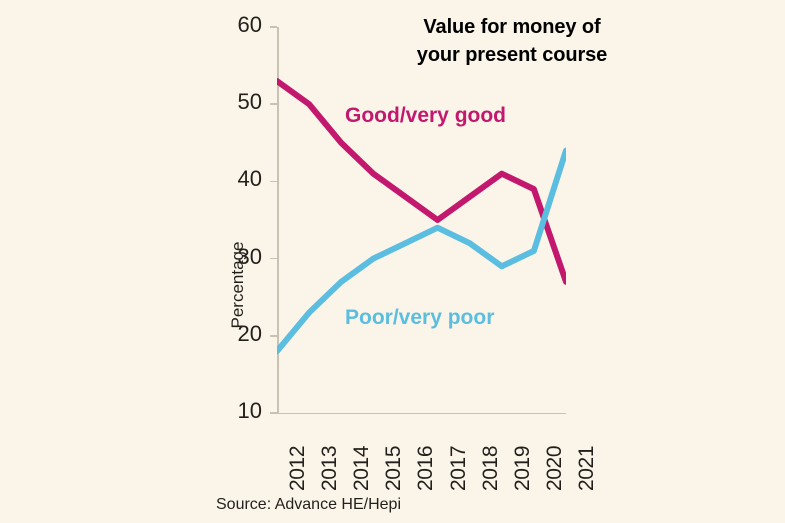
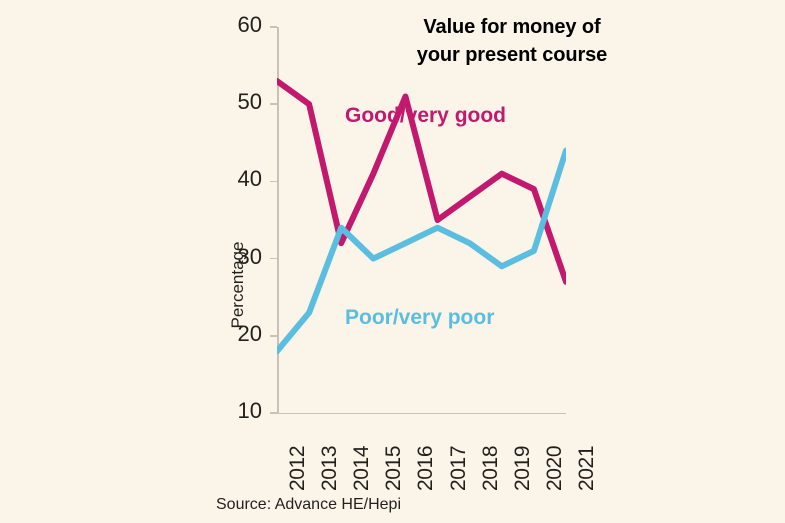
Good/very good/2014: 45 -> 32
Poor/very poor/2014: 27 -> 34
Good/very good/2016: 38 -> 51
